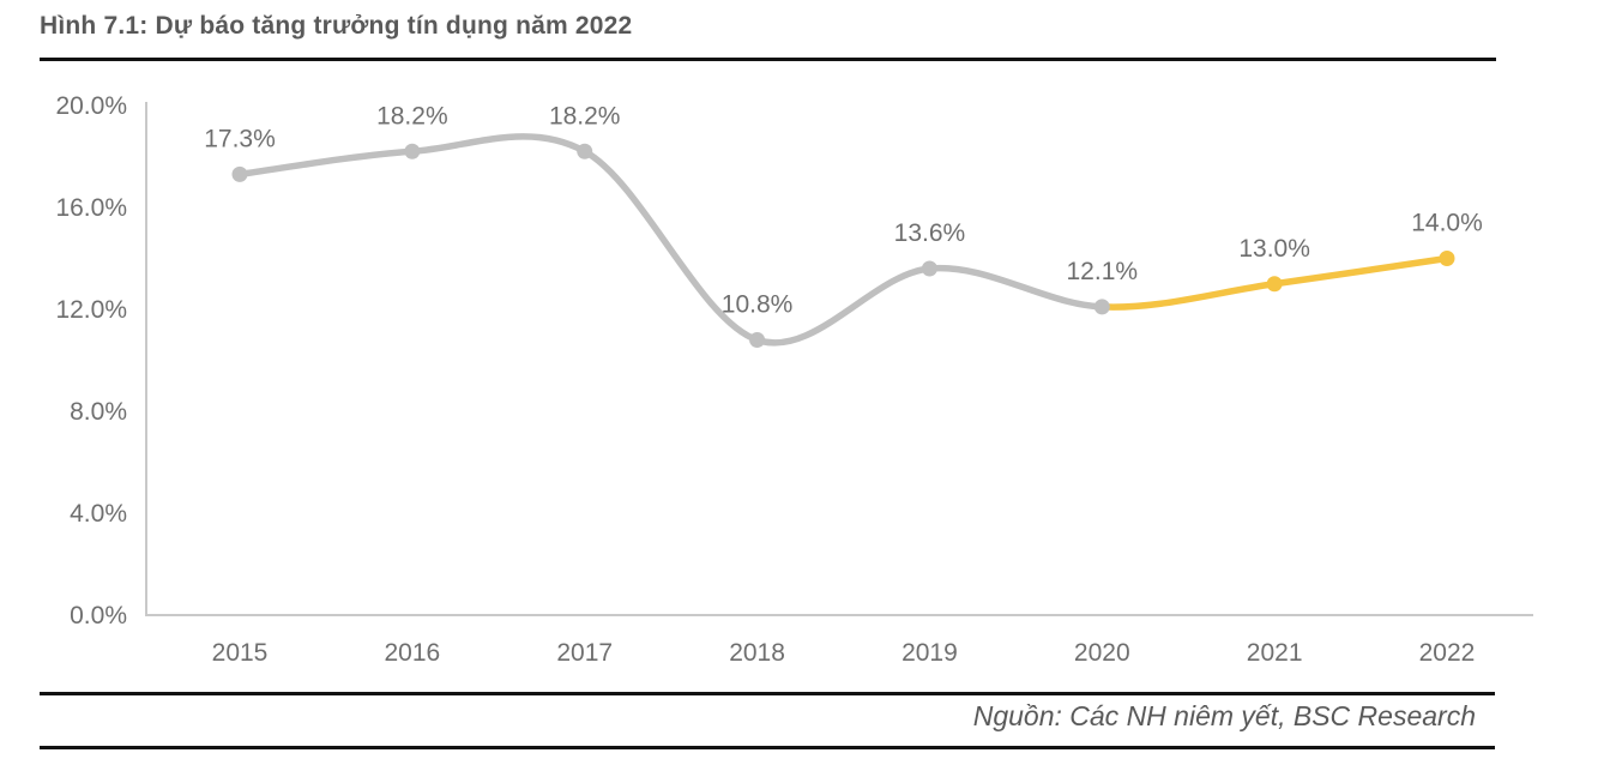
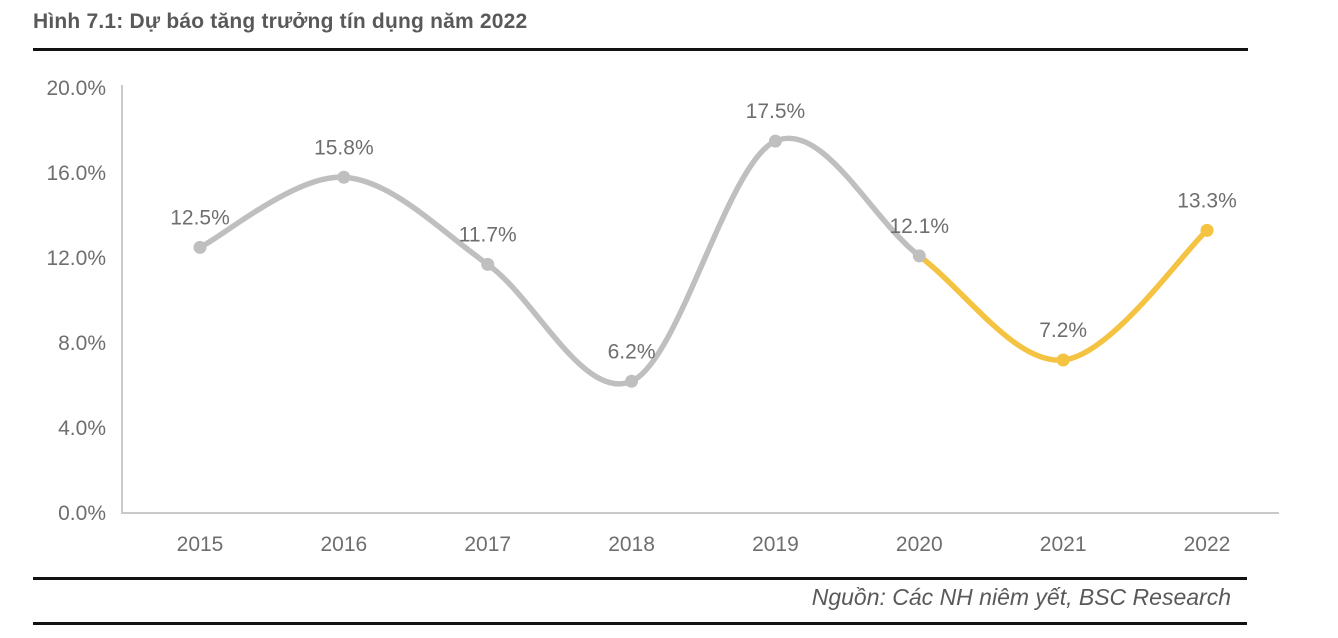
2015: 17.3% -> 12.5%
2016: 18.2% -> 15.8%
2017: 18.2% -> 11.7%
2018: 10.8% -> 6.2%
2019: 13.6% -> 17.5%
2021: 13.0% -> 7.2%
2022: 14.0% -> 13.3%
